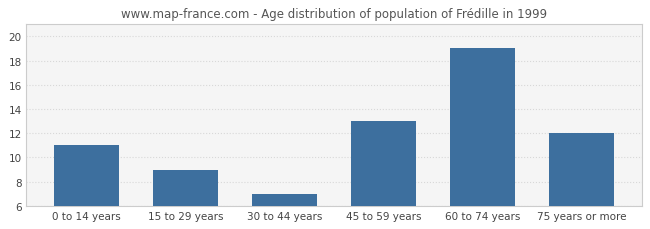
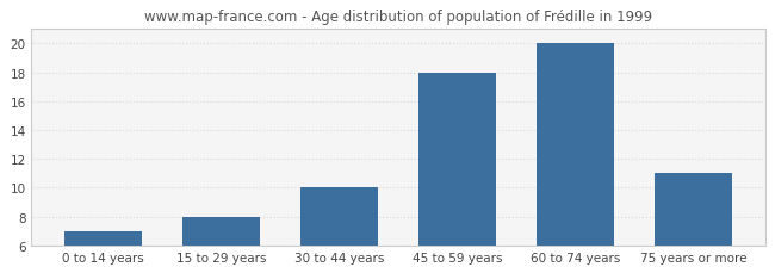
0 to 14 years: 11 -> 7
15 to 29 years: 9 -> 8
30 to 44 years: 7 -> 10
45 to 59 years: 13 -> 18
60 to 74 years: 19 -> 20
75 years or more: 12 -> 11
